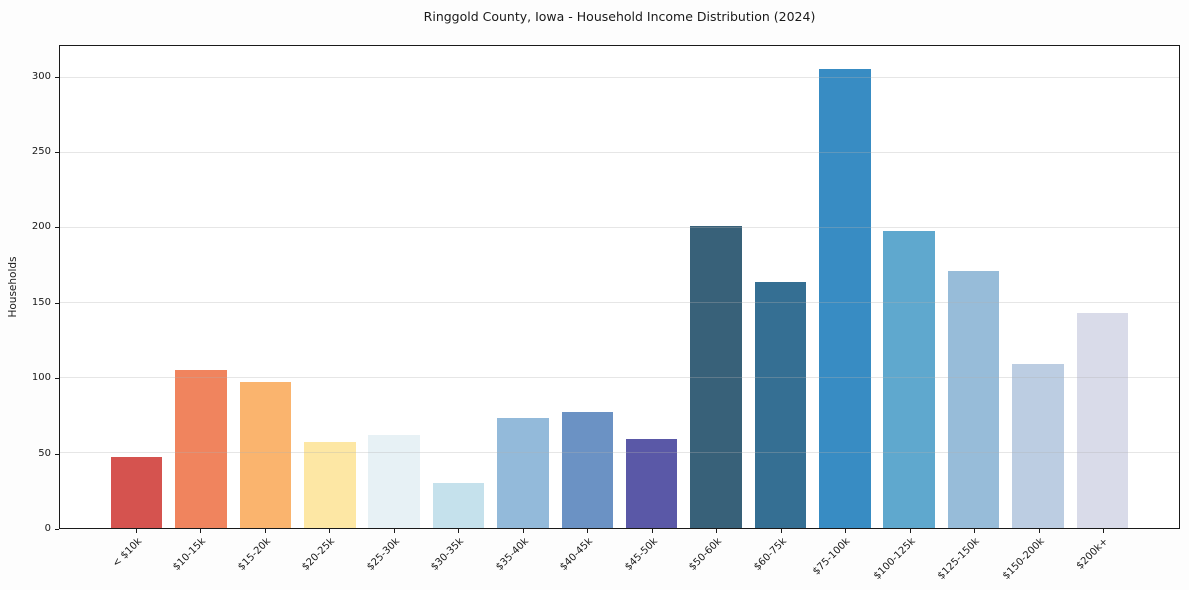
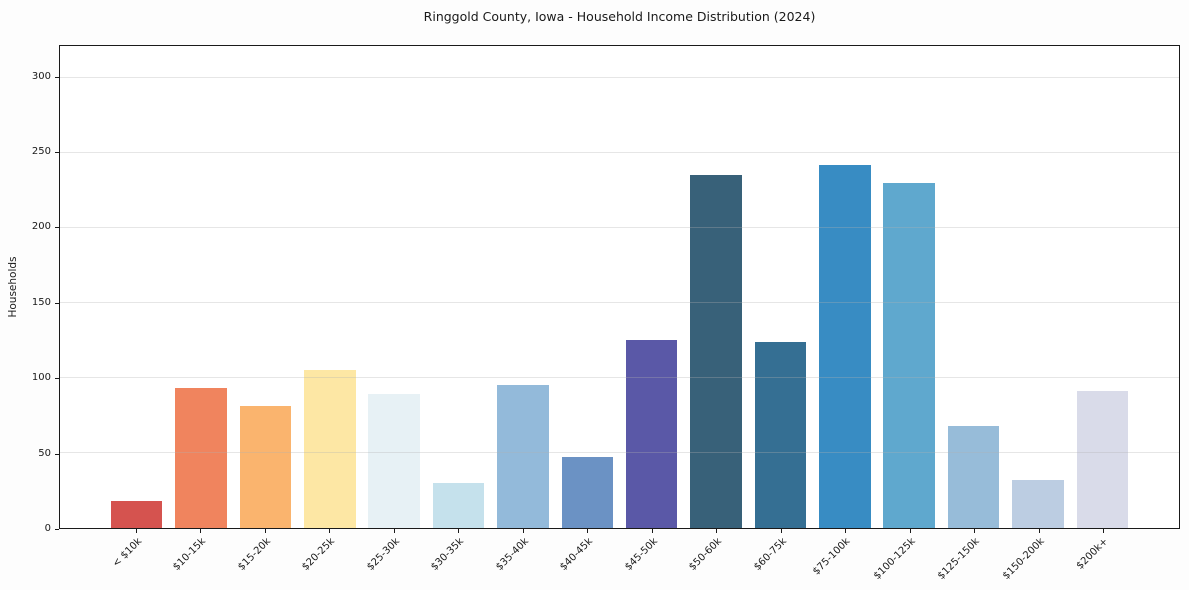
< $10k: 47 -> 18
$10-15k: 105 -> 93
$15-20k: 97 -> 81
$20-25k: 57 -> 105
$25-30k: 62 -> 89
$35-40k: 73 -> 95
$40-45k: 77 -> 47
$45-50k: 59 -> 125
$50-60k: 201 -> 235
$60-75k: 164 -> 124
$75-100k: 306 -> 242
$100-125k: 198 -> 230
$125-150k: 171 -> 68
$150-200k: 109 -> 32
$200k+: 143 -> 91
